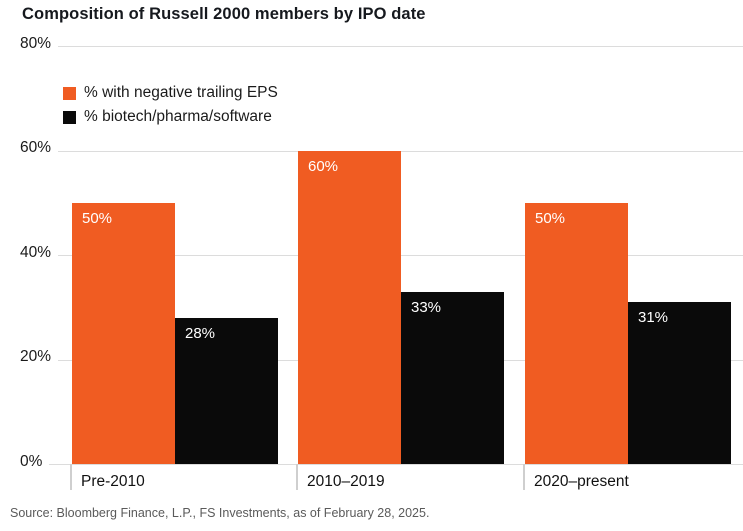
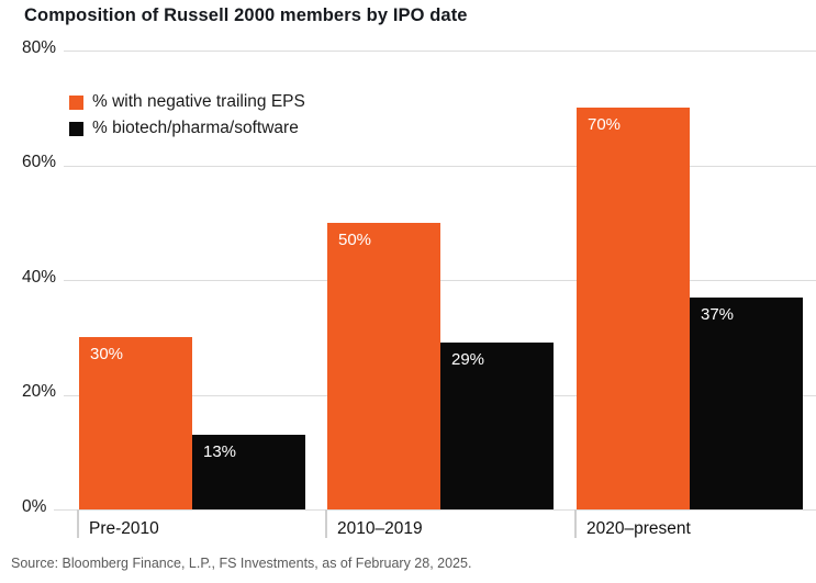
% with negative trailing EPS/Pre-2010: 50% -> 30%
% biotech/pharma/software/Pre-2010: 28% -> 13%
% with negative trailing EPS/2010–2019: 60% -> 50%
% biotech/pharma/software/2010–2019: 33% -> 29%
% with negative trailing EPS/2020–present: 50% -> 70%
% biotech/pharma/software/2020–present: 31% -> 37%
